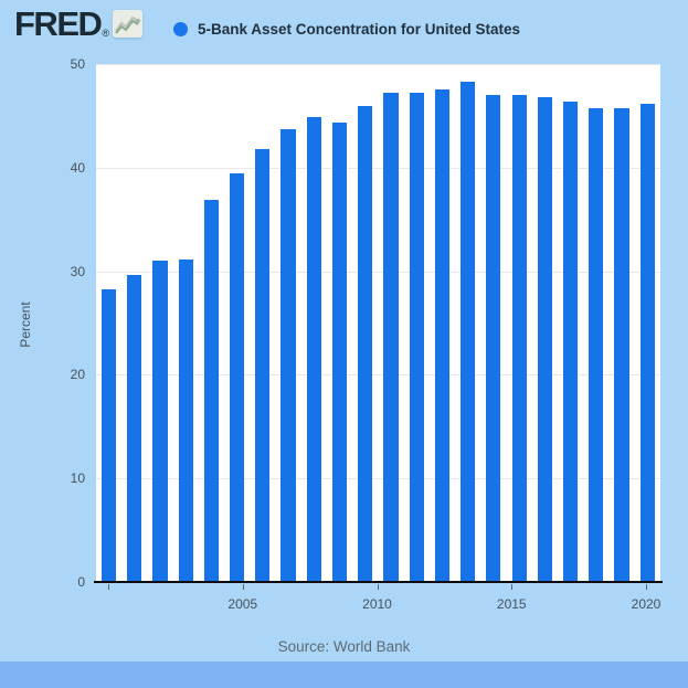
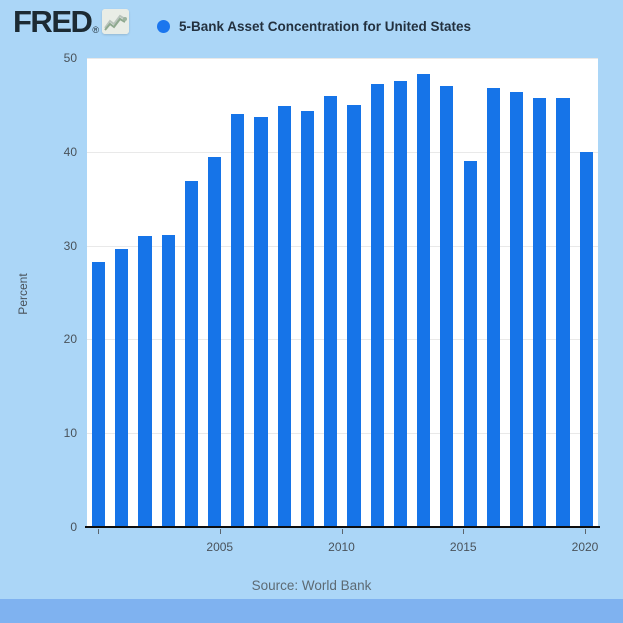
2005: 42 -> 44
2010: 47 -> 45
2015: 47 -> 39
2020: 46 -> 40
